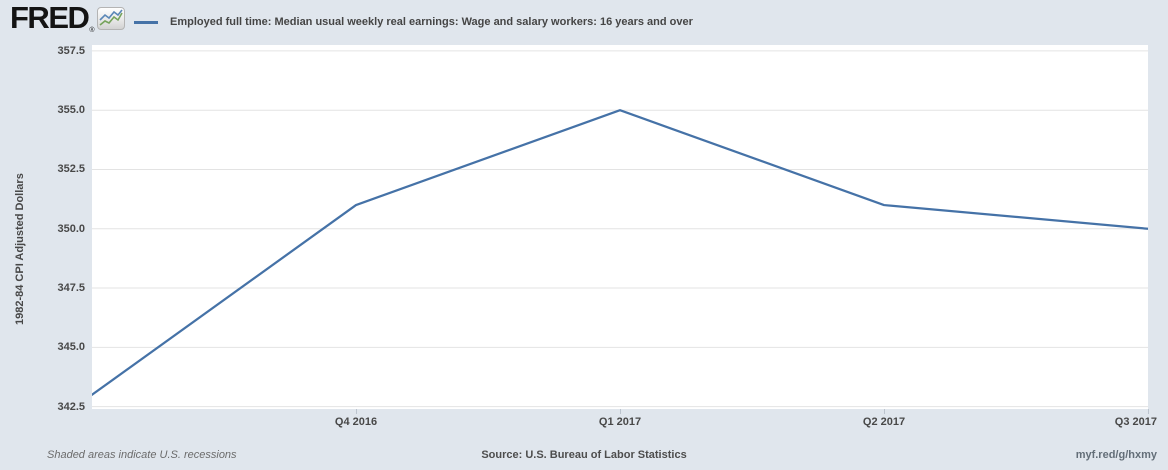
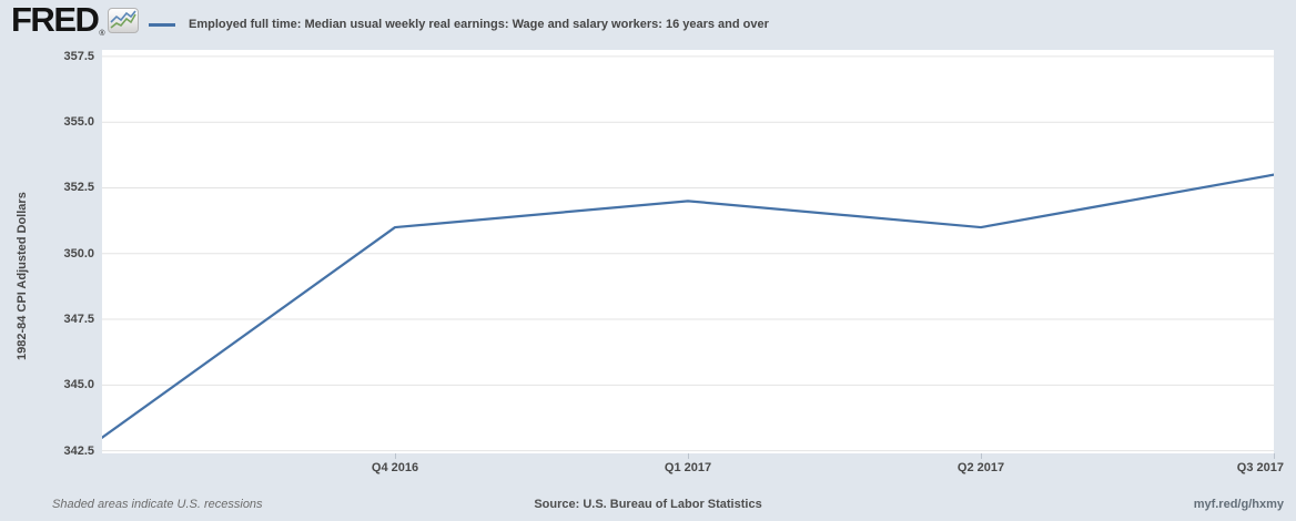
Q1 2017: 355 -> 352
Q3 2017: 350 -> 353
